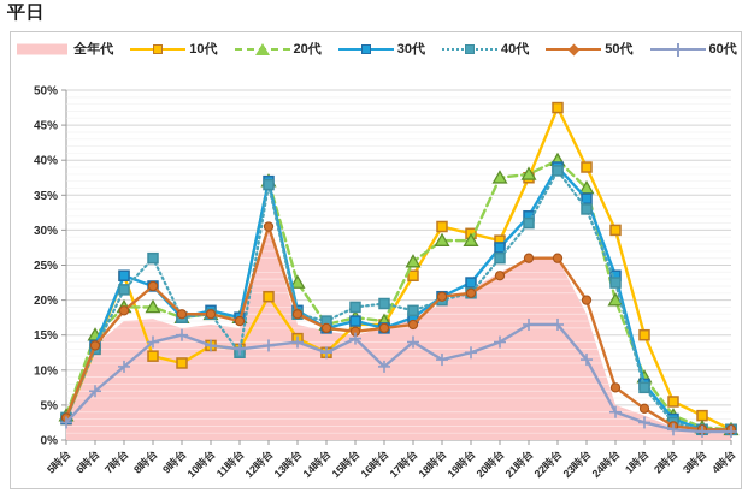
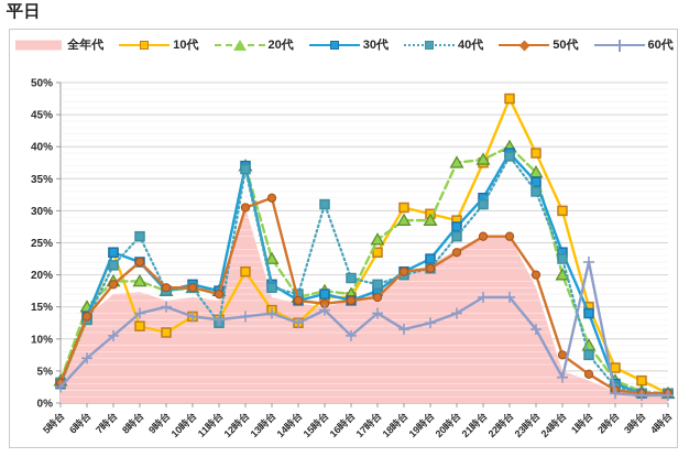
50代/13時台: 18% -> 32%
40代/15時台: 19% -> 31%
30代/1時台: 8% -> 14%
60代/1時台: 2% -> 22%
